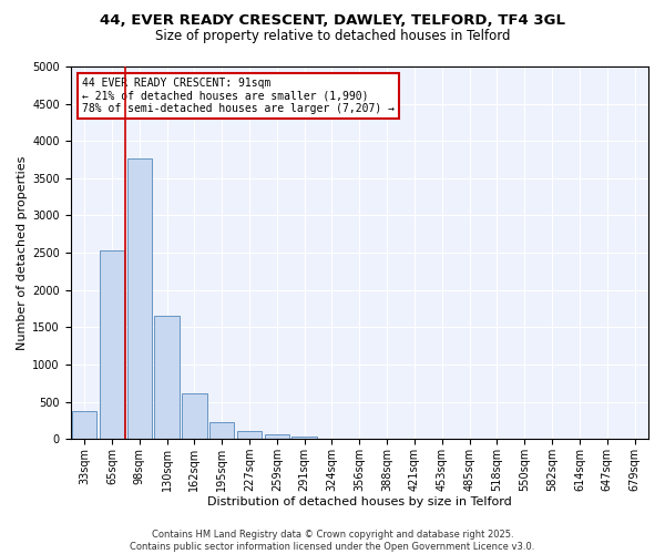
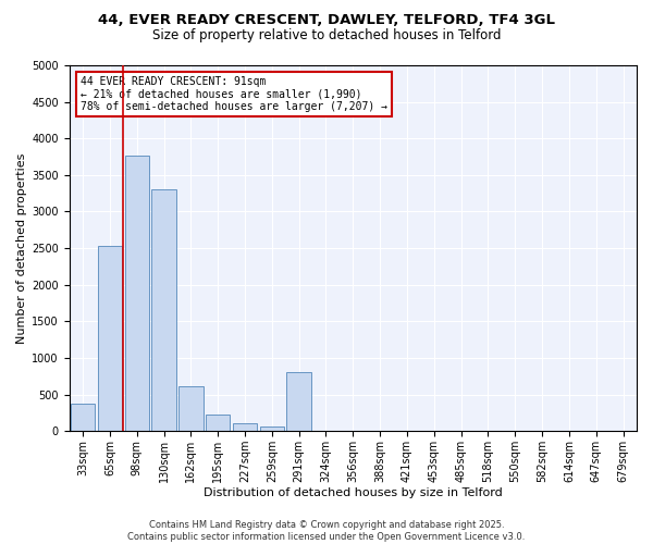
130sqm: 1650 -> 3300
291sqm: 40 -> 800
